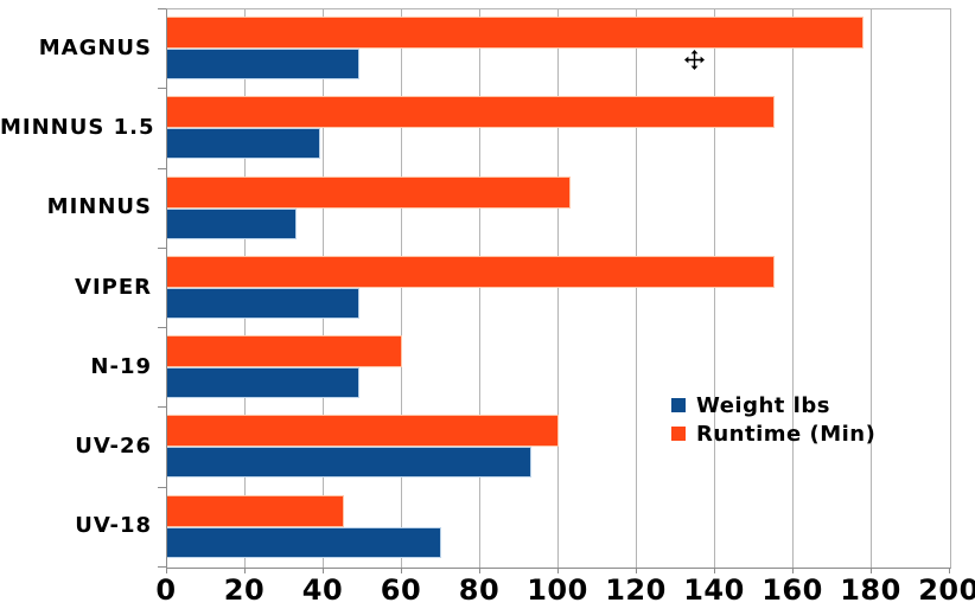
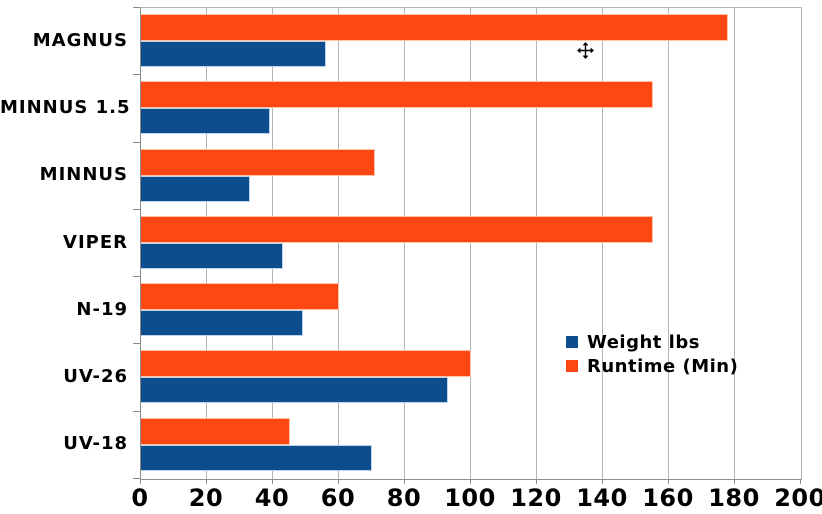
Weight lbs/MAGNUS: 49 -> 56
Runtime (Min)/MINNUS: 103 -> 71
Weight lbs/VIPER: 49 -> 43
